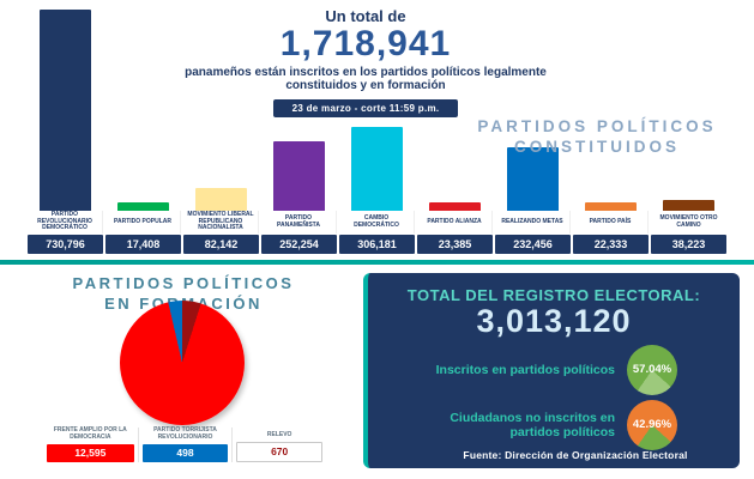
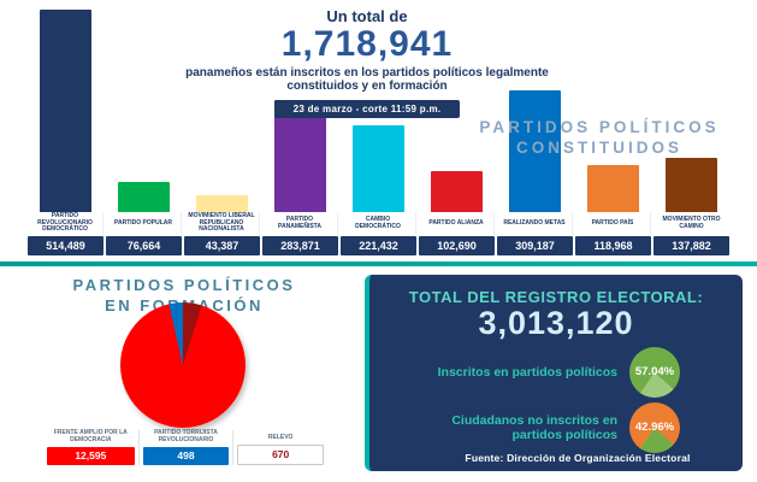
PARTIDOS POLÍTICOS CONSTITUIDOS/PARTIDO REVOLUCIONARIO DEMOCRÁTICO: 730,796 -> 514,489
PARTIDOS POLÍTICOS CONSTITUIDOS/PARTIDO POPULAR: 17,408 -> 76,664
PARTIDOS POLÍTICOS CONSTITUIDOS/MOVIMIENTO LIBERAL REPUBLICANO NACIONALISTA: 82,142 -> 43,387
PARTIDOS POLÍTICOS CONSTITUIDOS/PARTIDO PANAMEÑISTA: 252,254 -> 283,871
PARTIDOS POLÍTICOS CONSTITUIDOS/CAMBIO DEMOCRÁTICO: 306,181 -> 221,432
PARTIDOS POLÍTICOS CONSTITUIDOS/PARTIDO ALIANZA: 23,385 -> 102,690
PARTIDOS POLÍTICOS CONSTITUIDOS/REALIZANDO METAS: 232,456 -> 309,187
PARTIDOS POLÍTICOS CONSTITUIDOS/PARTIDO PAÍS: 22,333 -> 118,968
PARTIDOS POLÍTICOS CONSTITUIDOS/MOVIMIENTO OTRO CAMINO: 38,223 -> 137,882
